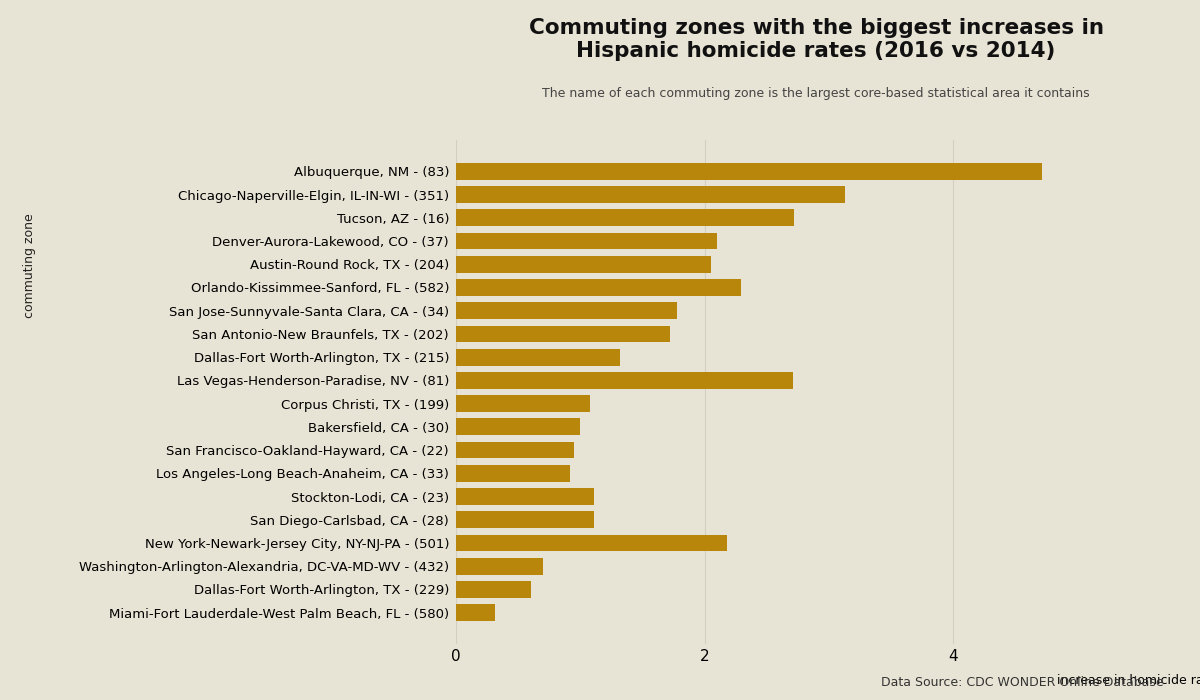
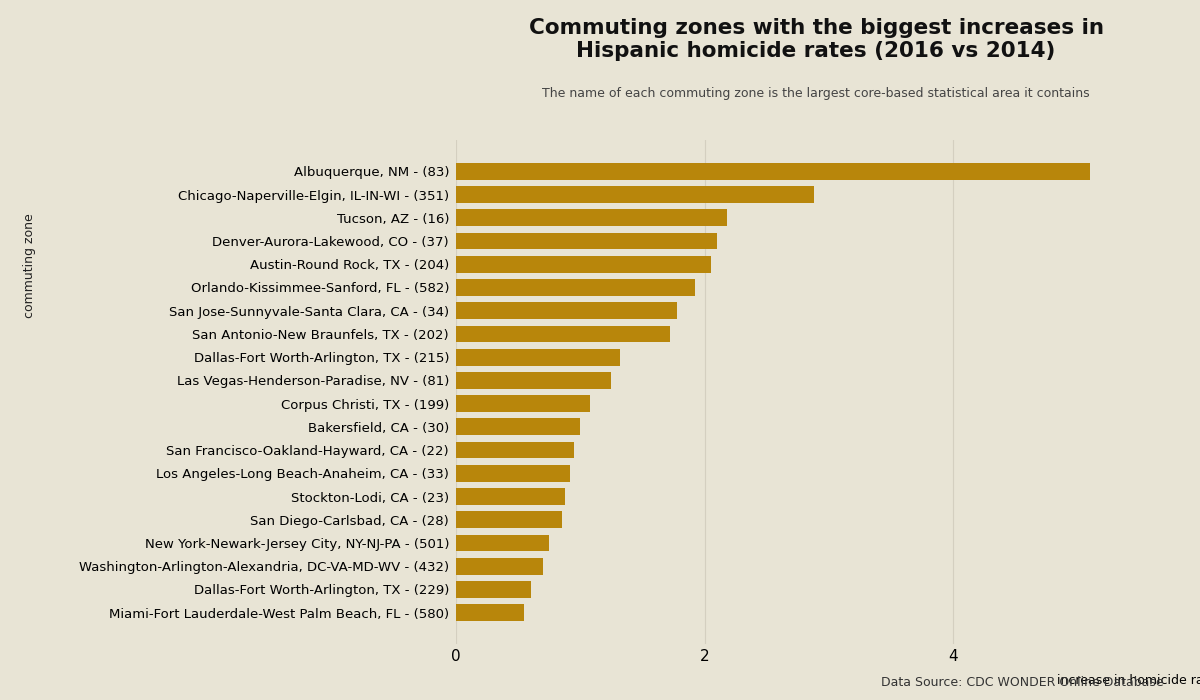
Albuquerque, NM - (83): 4.71 -> 5.10
Chicago-Naperville-Elgin, IL-IN-WI - (351): 3.13 -> 2.88
Tucson, AZ - (16): 2.72 -> 2.18
Orlando-Kissimmee-Sanford, FL - (582): 2.29 -> 1.92
Las Vegas-Henderson-Paradise, NV - (81): 2.71 -> 1.25
Stockton-Lodi, CA - (23): 1.11 -> 0.88
San Diego-Carlsbad, CA - (28): 1.11 -> 0.85
New York-Newark-Jersey City, NY-NJ-PA - (501): 2.18 -> 0.75
Miami-Fort Lauderdale-West Palm Beach, FL - (580): 0.31 -> 0.55
